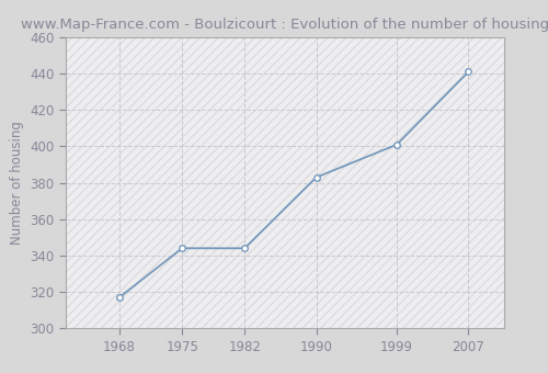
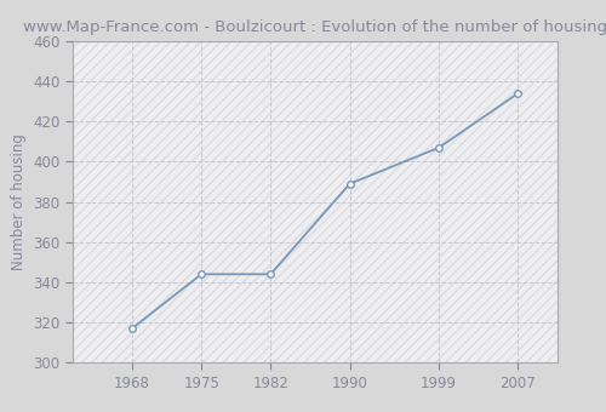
1990: 383 -> 389
1999: 401 -> 407
2007: 441 -> 434
